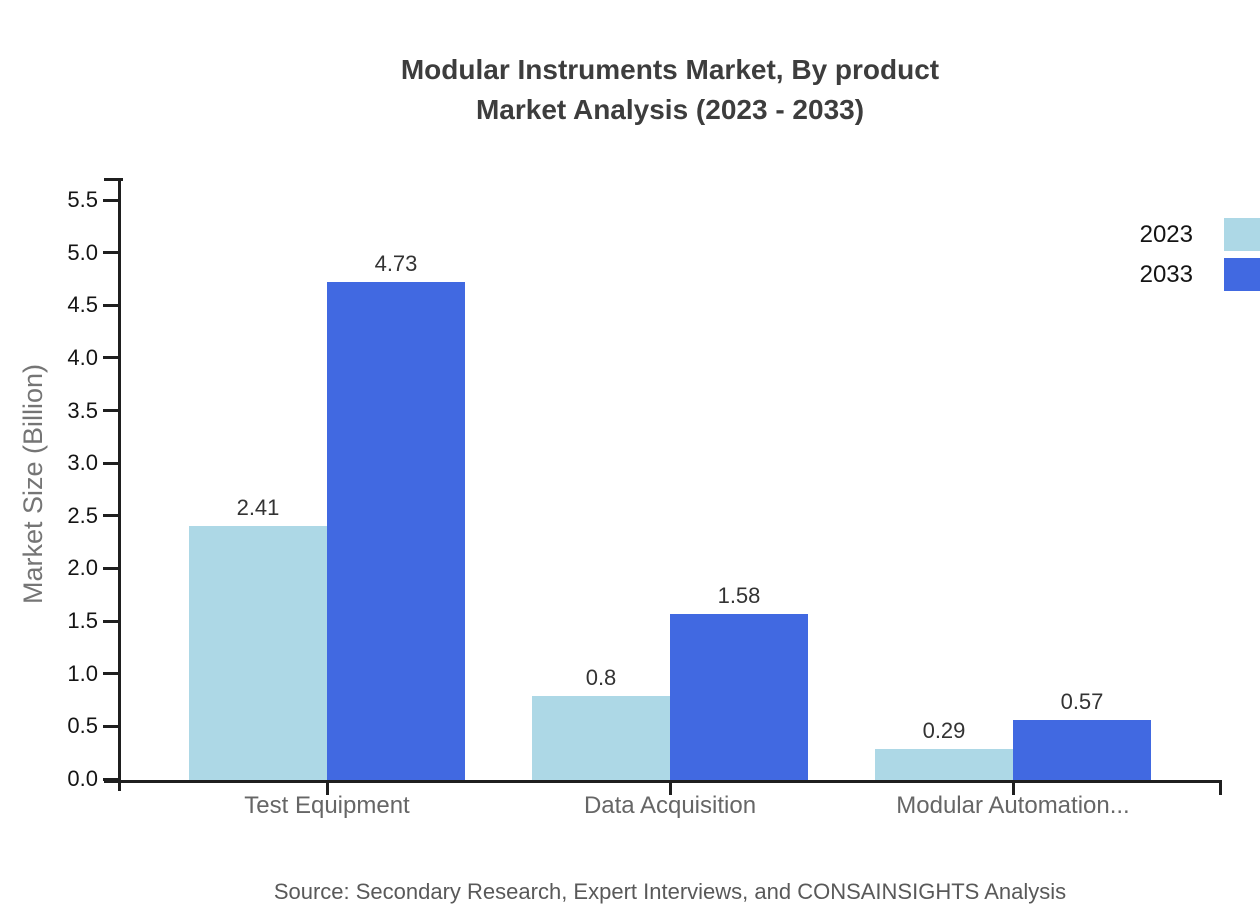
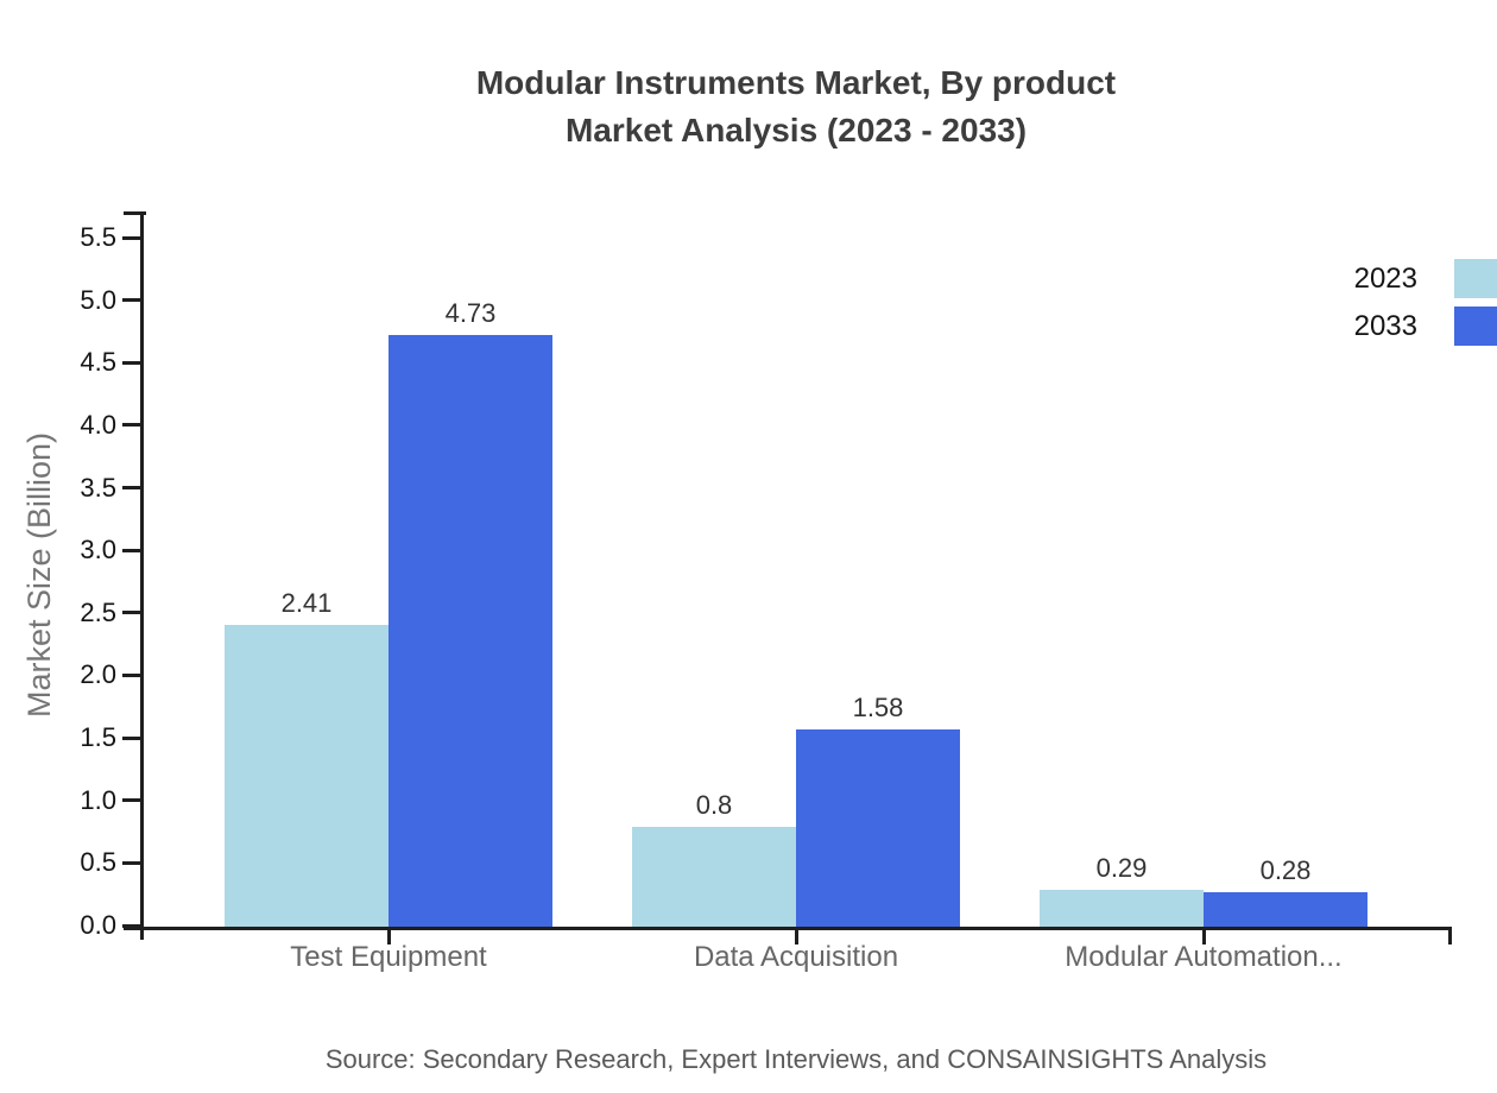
2033/Modular Automation...: 0.57 -> 0.28
